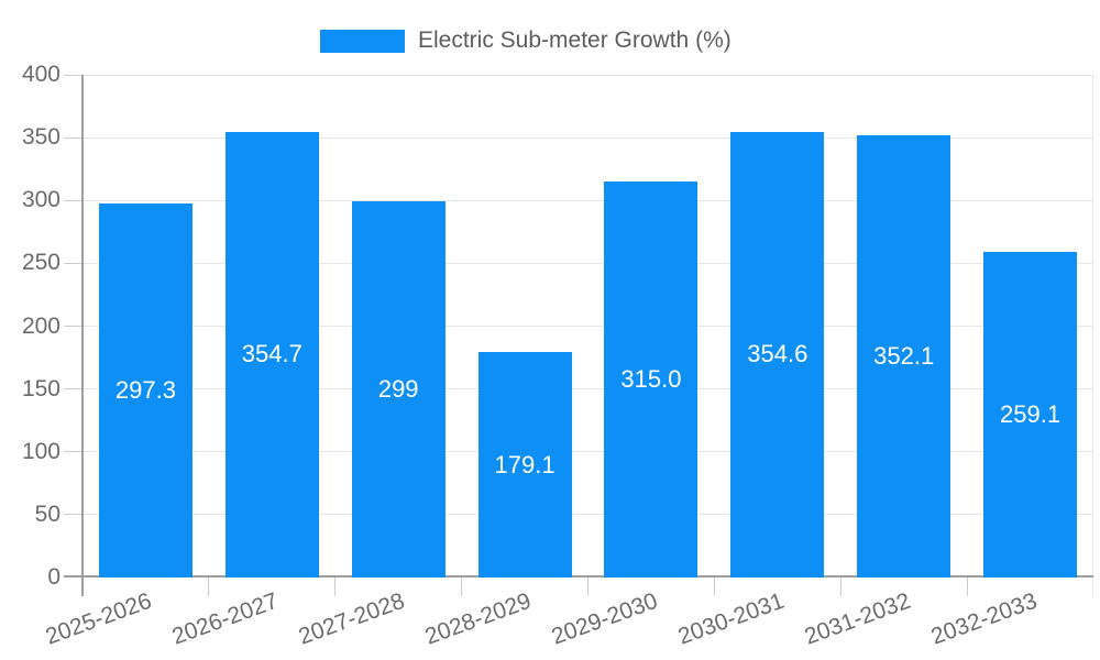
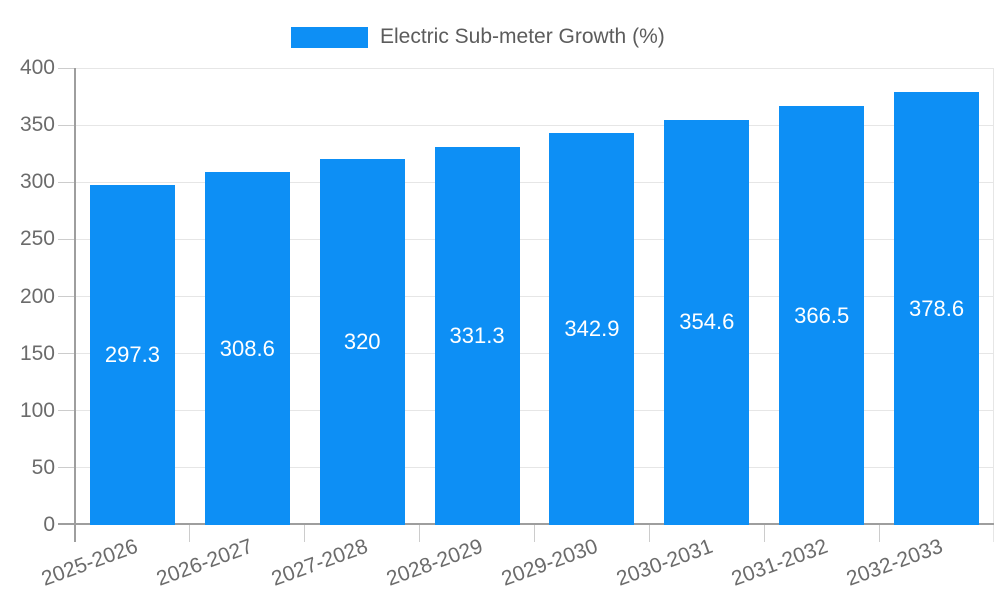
2026-2027: 354.7 -> 308.6
2027-2028: 299 -> 320
2028-2029: 179.1 -> 331.3
2029-2030: 315.0 -> 342.9
2031-2032: 352.1 -> 366.5
2032-2033: 259.1 -> 378.6
